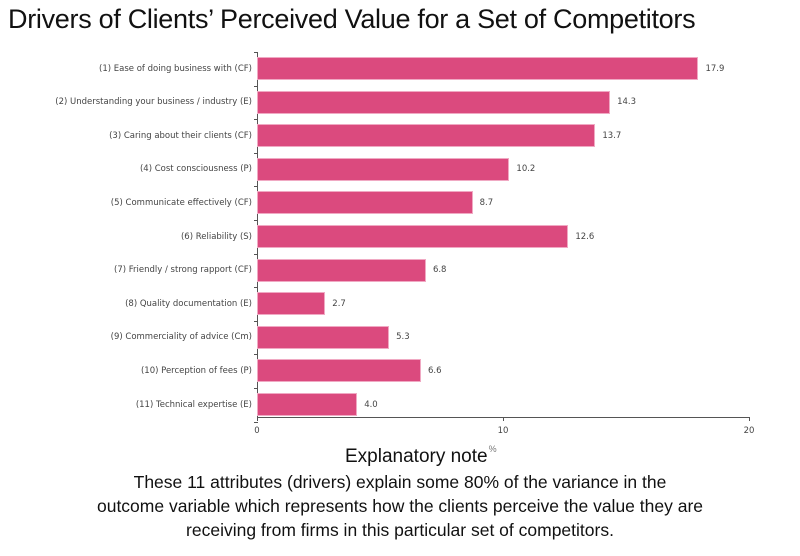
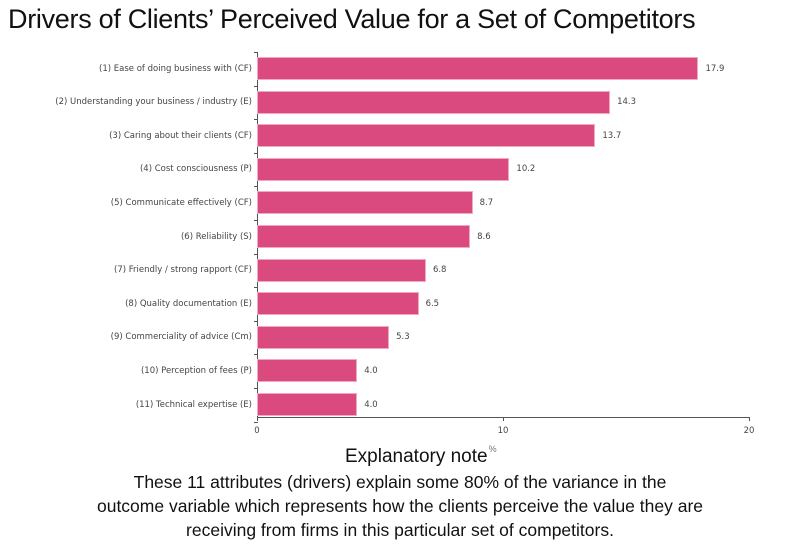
(6) Reliability (S): 12.6 -> 8.6
(8) Quality documentation (E): 2.7 -> 6.5
(10) Perception of fees (P): 6.6 -> 4.0
